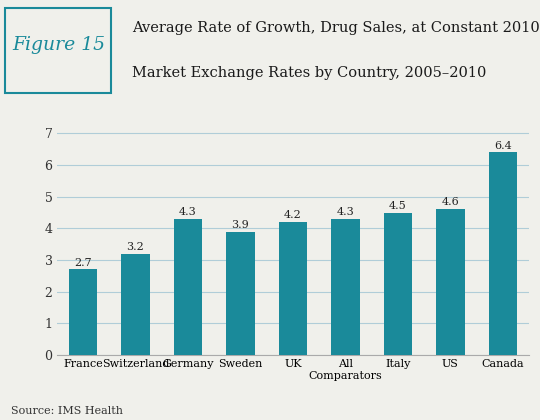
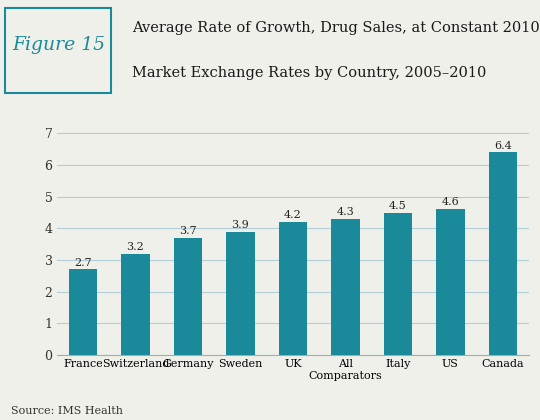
Germany: 4.3 -> 3.7
